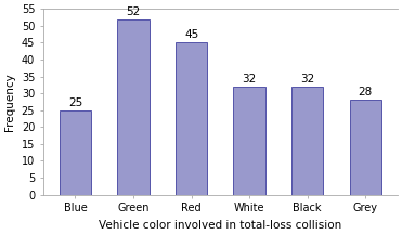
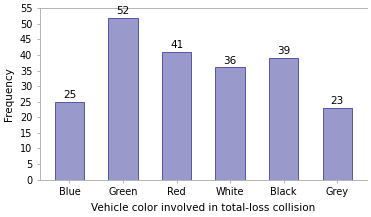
Red: 45 -> 41
White: 32 -> 36
Black: 32 -> 39
Grey: 28 -> 23
